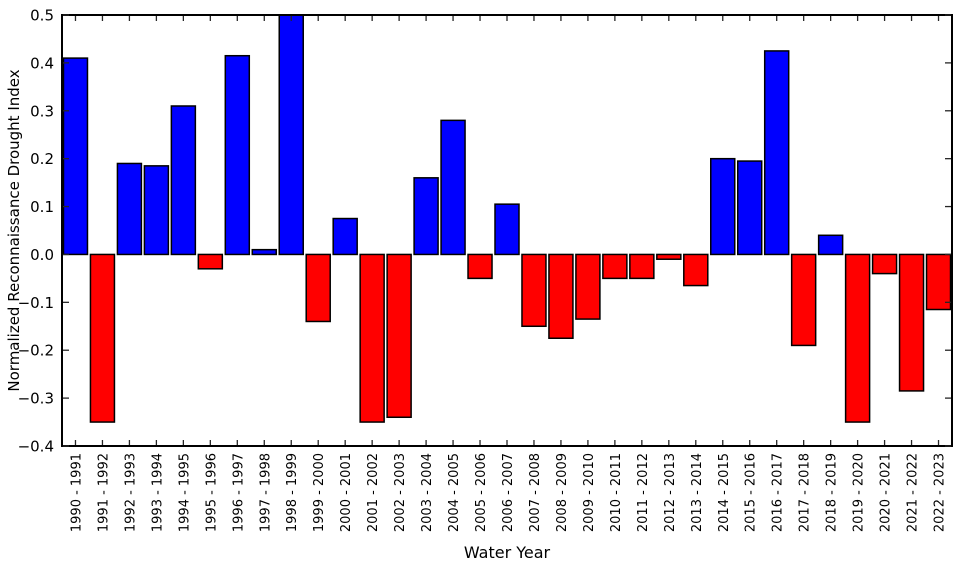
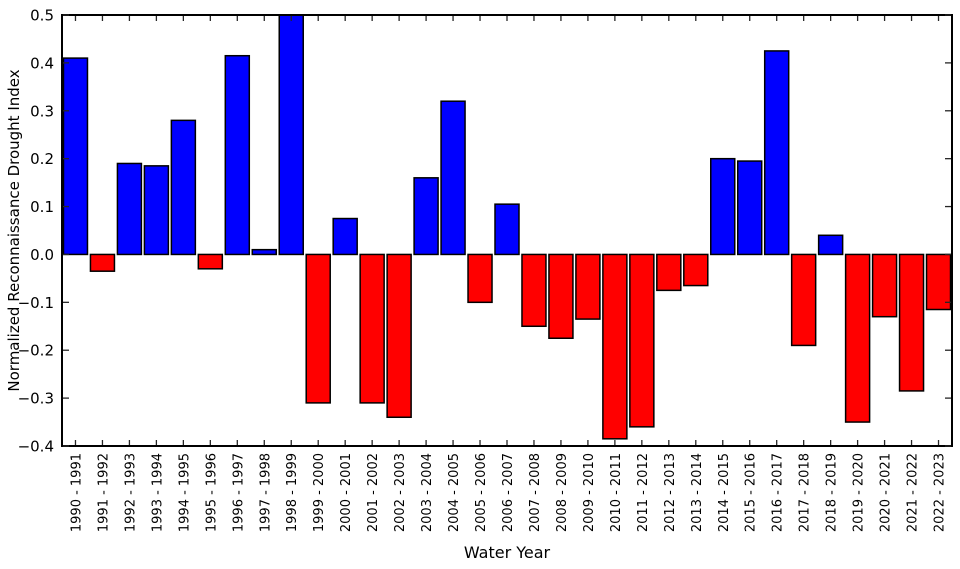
1991 - 1992: -0.35 -> -0.04
1994 - 1995: 0.31 -> 0.28
1999 - 2000: -0.14 -> -0.31
2001 - 2002: -0.35 -> -0.31
2004 - 2005: 0.28 -> 0.32
2005 - 2006: -0.05 -> -0.10
2010 - 2011: -0.05 -> -0.39
2011 - 2012: -0.05 -> -0.36
2012 - 2013: -0.01 -> -0.07
2020 - 2021: -0.04 -> -0.13
